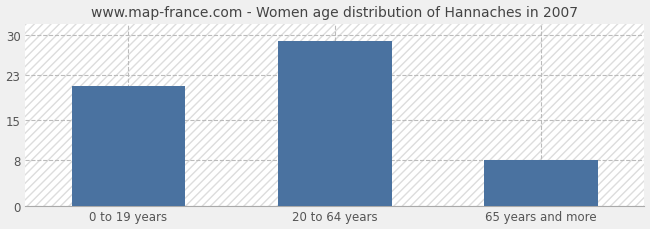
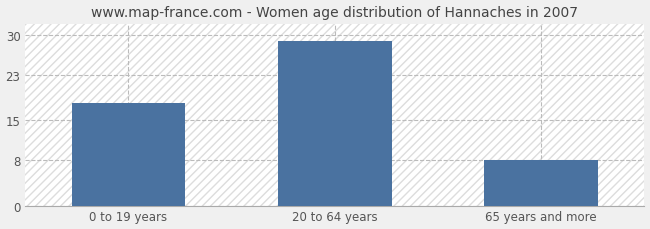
0 to 19 years: 21 -> 18
